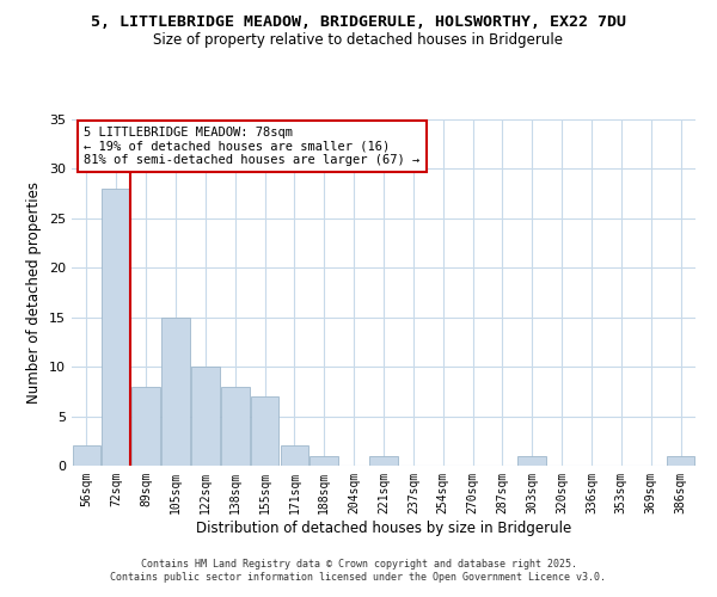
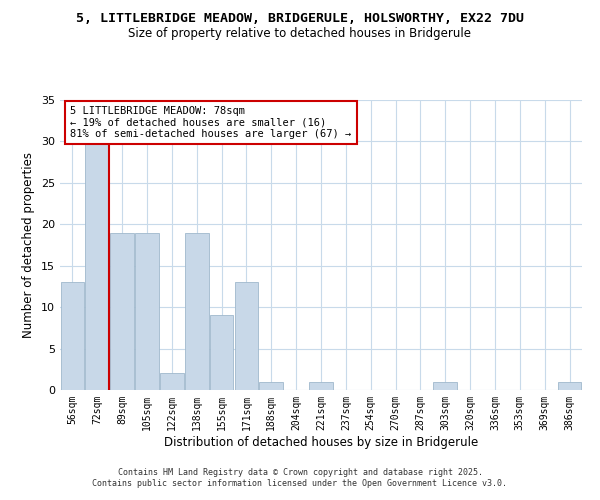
56sqm: 2 -> 13
72sqm: 28 -> 30
89sqm: 8 -> 19
105sqm: 15 -> 19
122sqm: 10 -> 2
138sqm: 8 -> 19
155sqm: 7 -> 9
171sqm: 2 -> 13
